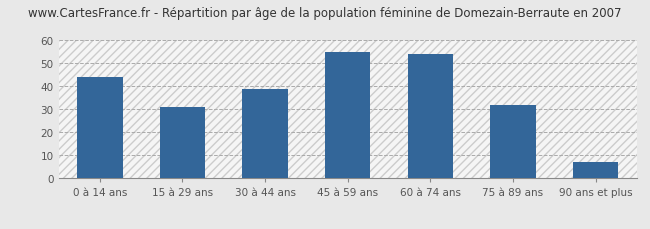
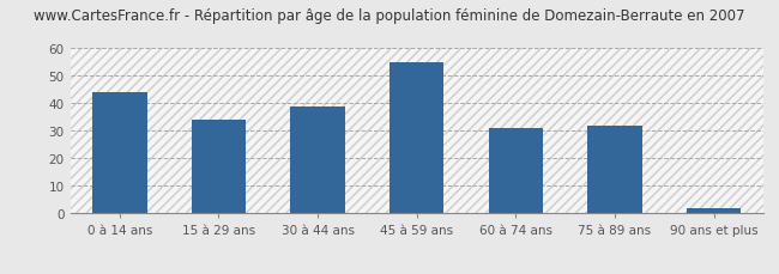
15 à 29 ans: 31 -> 34
60 à 74 ans: 54 -> 31
90 ans et plus: 7 -> 2
